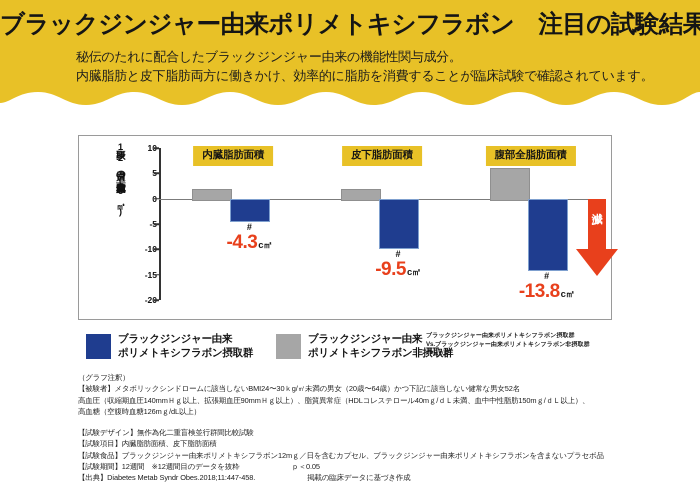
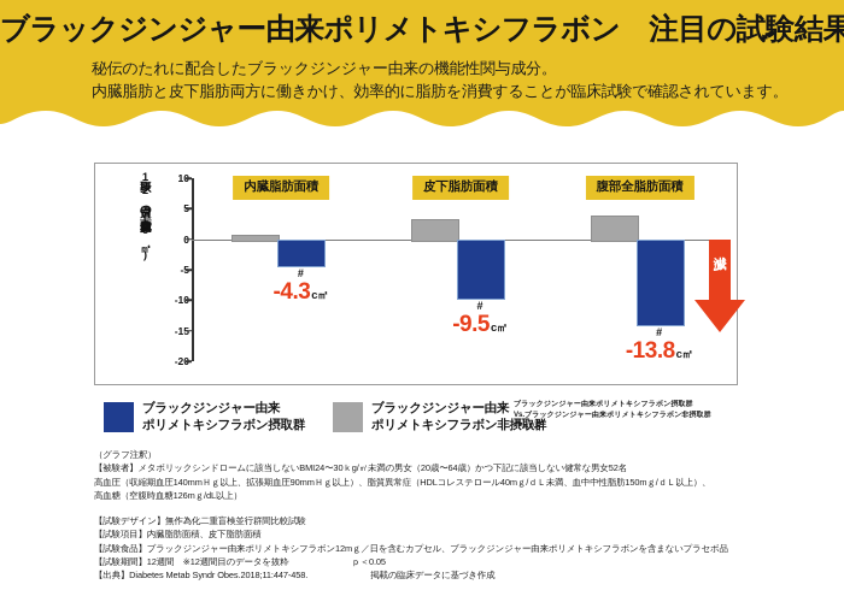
ブラックジンジャー由来ポリメトキシフラボン非摂取群/内臓脂肪面積: 2 -> 1
ブラックジンジャー由来ポリメトキシフラボン非摂取群/皮下脂肪面積: 2 -> 3
ブラックジンジャー由来ポリメトキシフラボン非摂取群/腹部全脂肪面積: 6 -> 4
